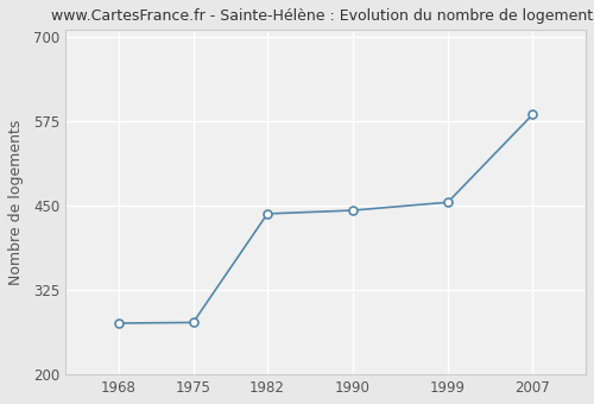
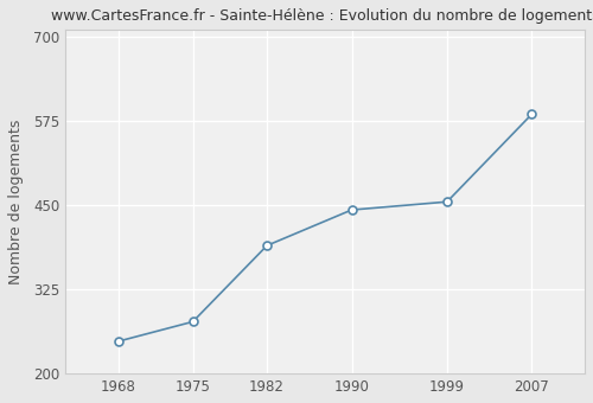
1968: 276 -> 248
1982: 438 -> 390
